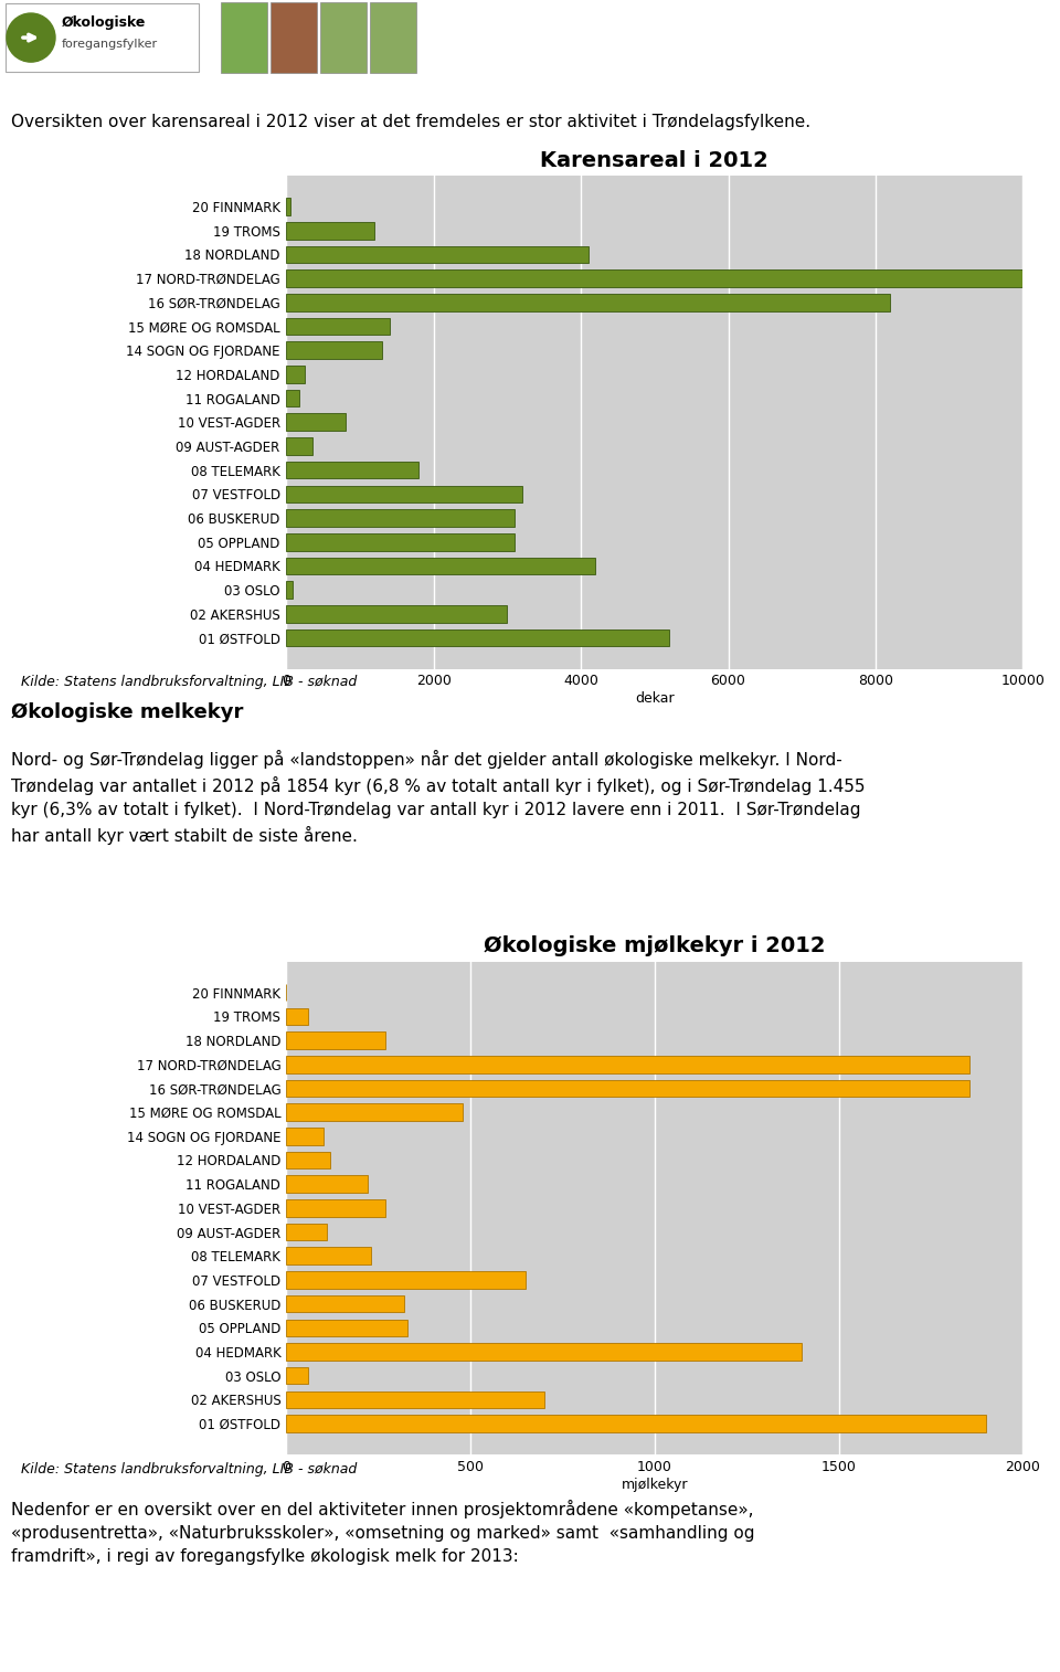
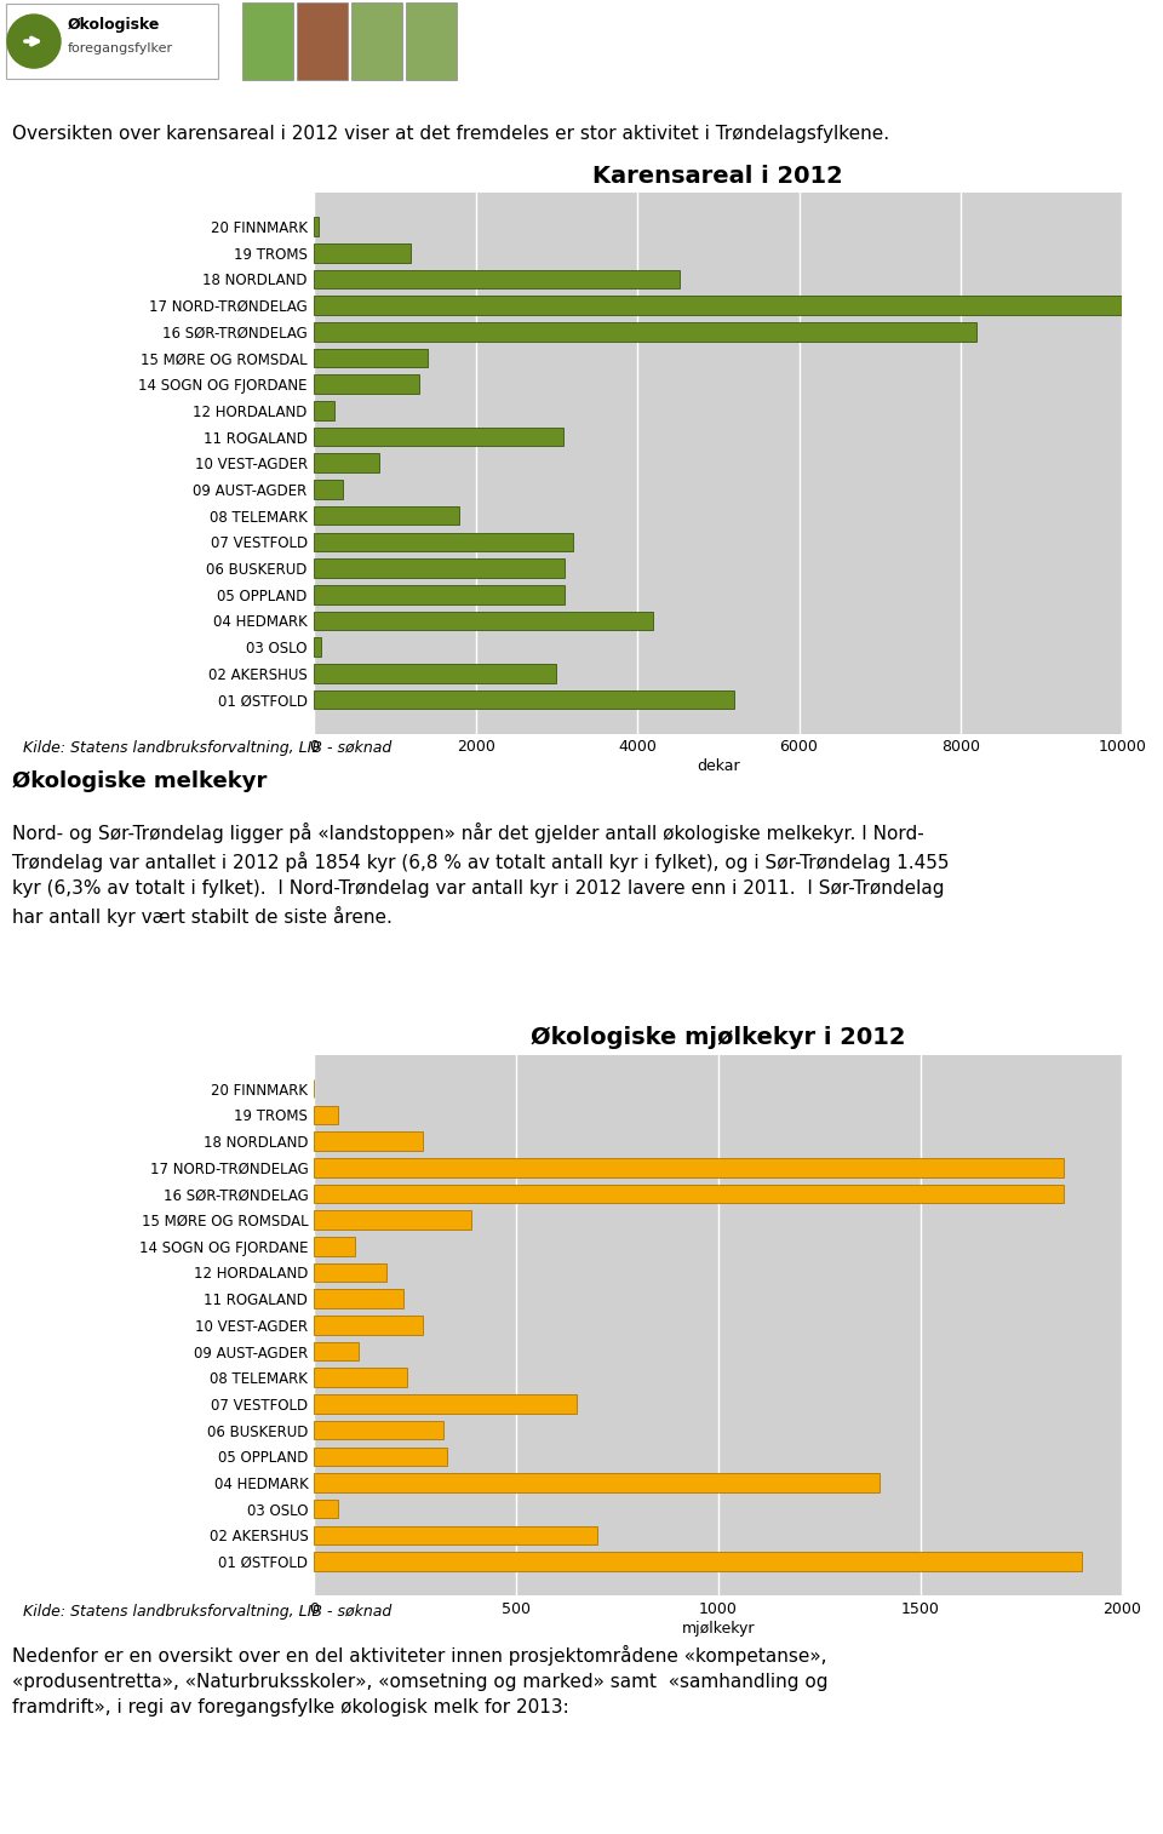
Karensareal i 2012/18 NORDLAND: 4100 -> 4520
Karensareal i 2012/11 ROGALAND: 180 -> 3080
Økologiske mjølkekyr i 2012/15 MØRE OG ROMSDAL: 480 -> 390
Økologiske mjølkekyr i 2012/12 HORDALAND: 120 -> 180
